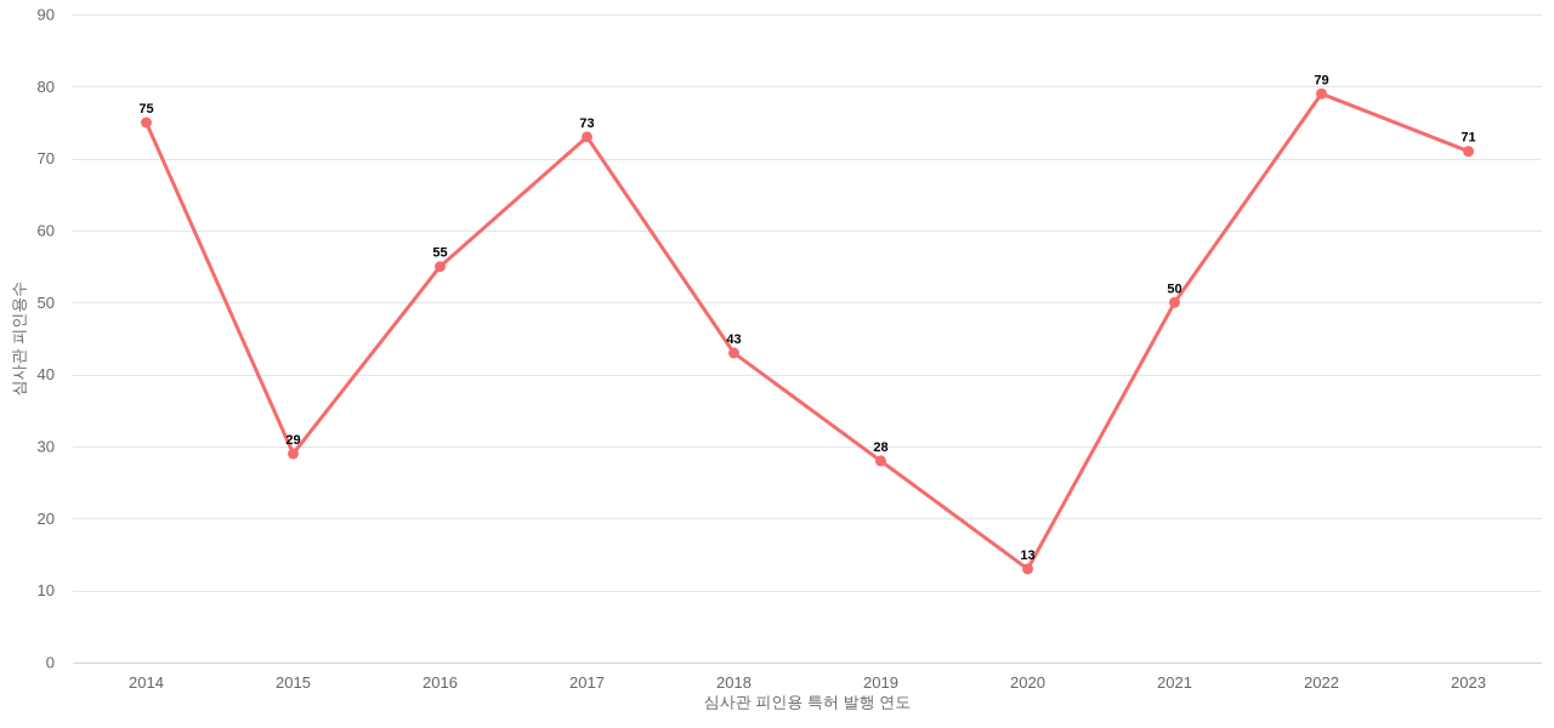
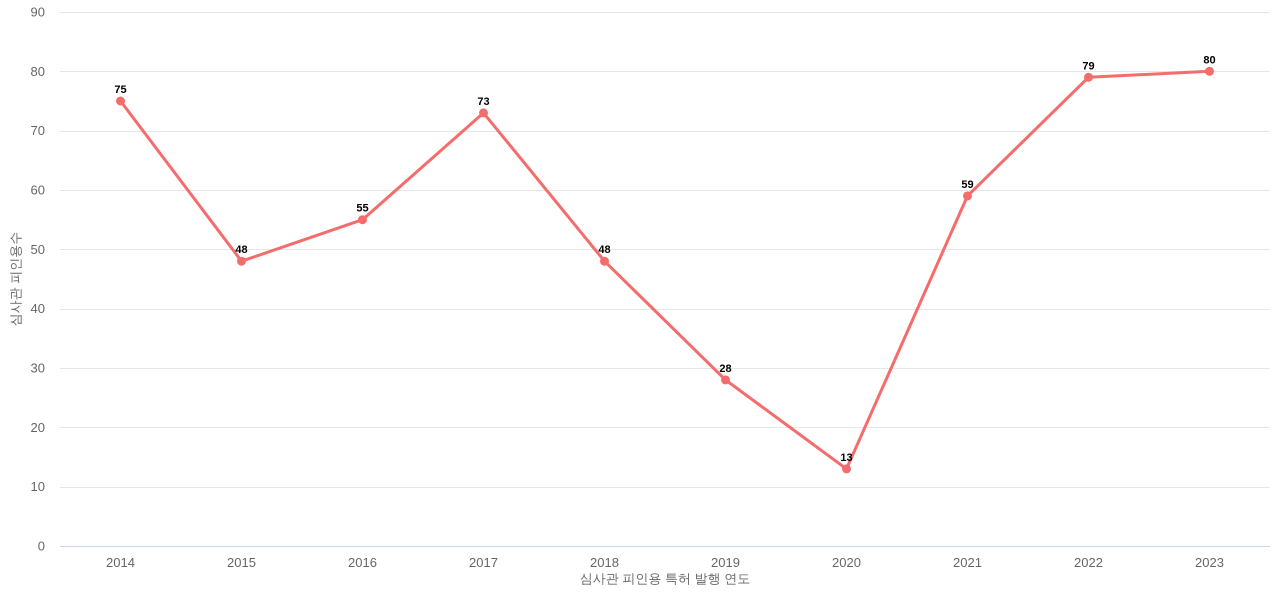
2015: 29 -> 48
2018: 43 -> 48
2021: 50 -> 59
2023: 71 -> 80
